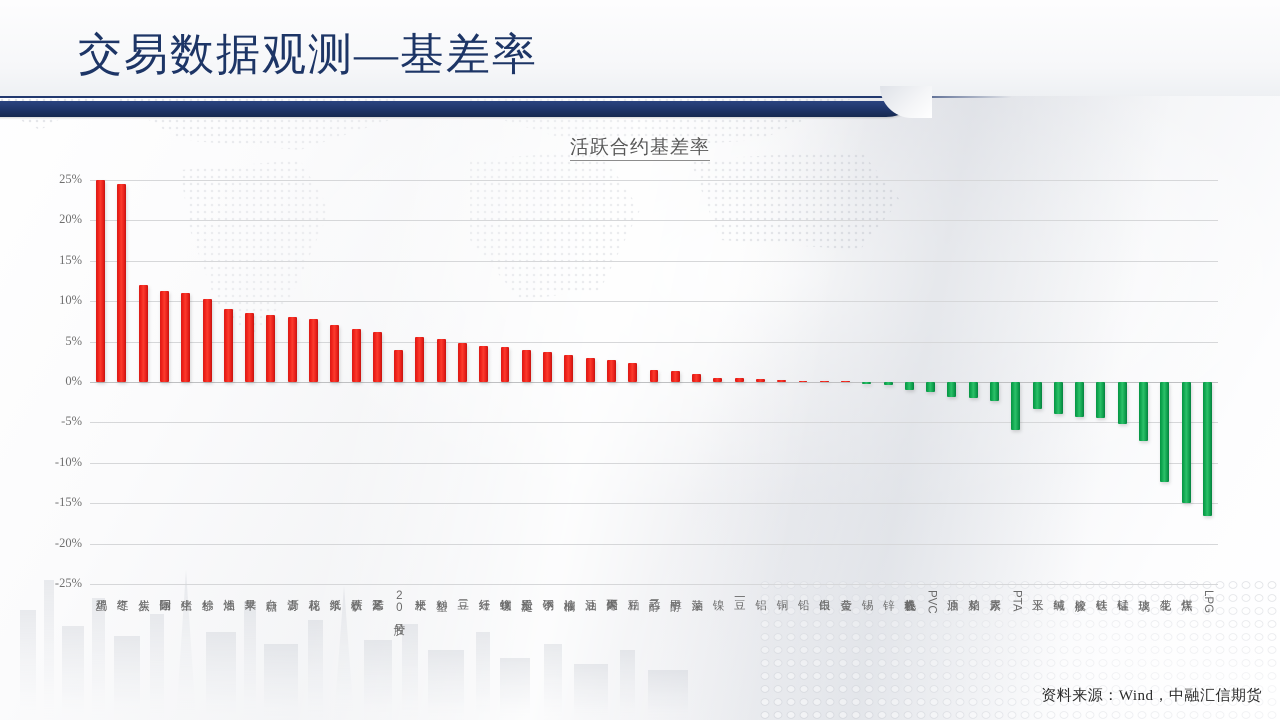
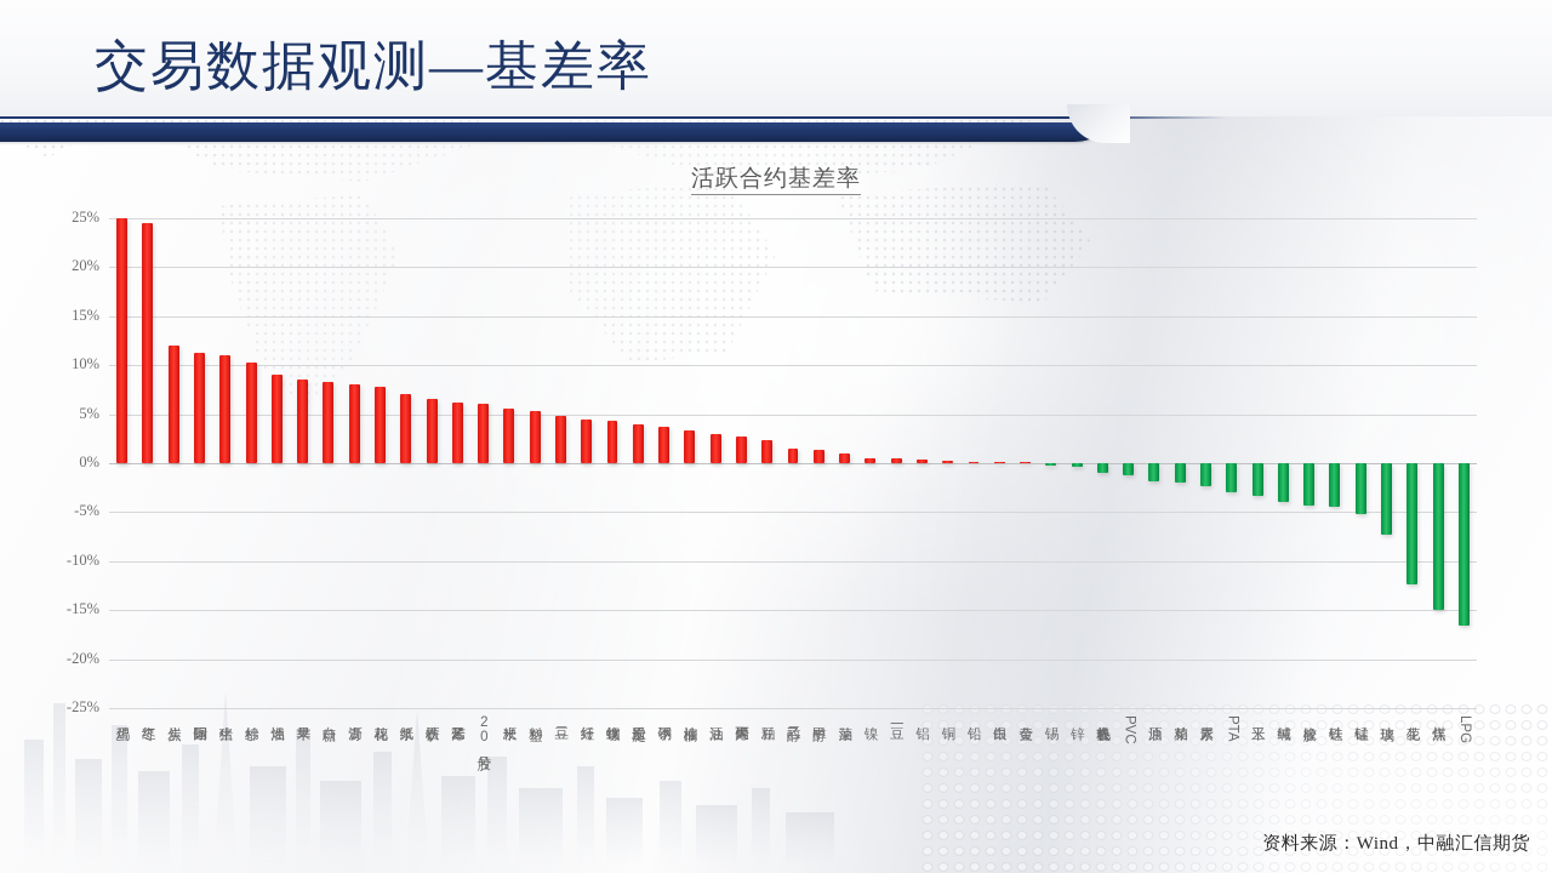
20号胶: 4% -> 6%
PTA: -6% -> -3%
